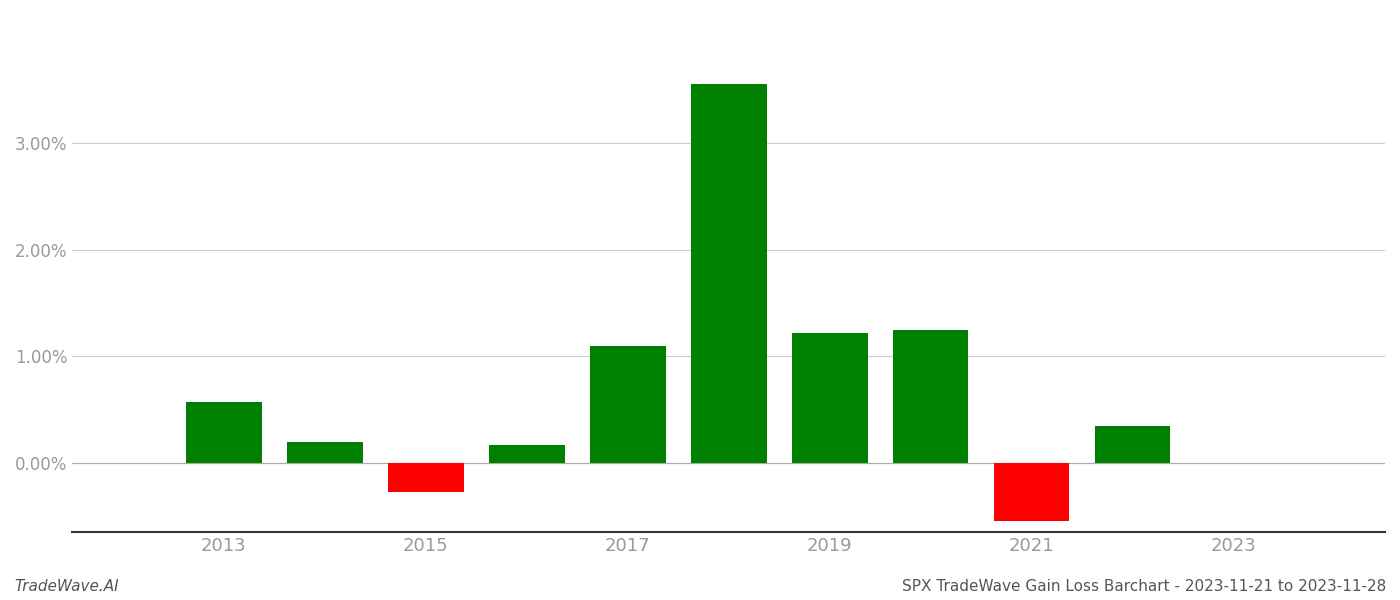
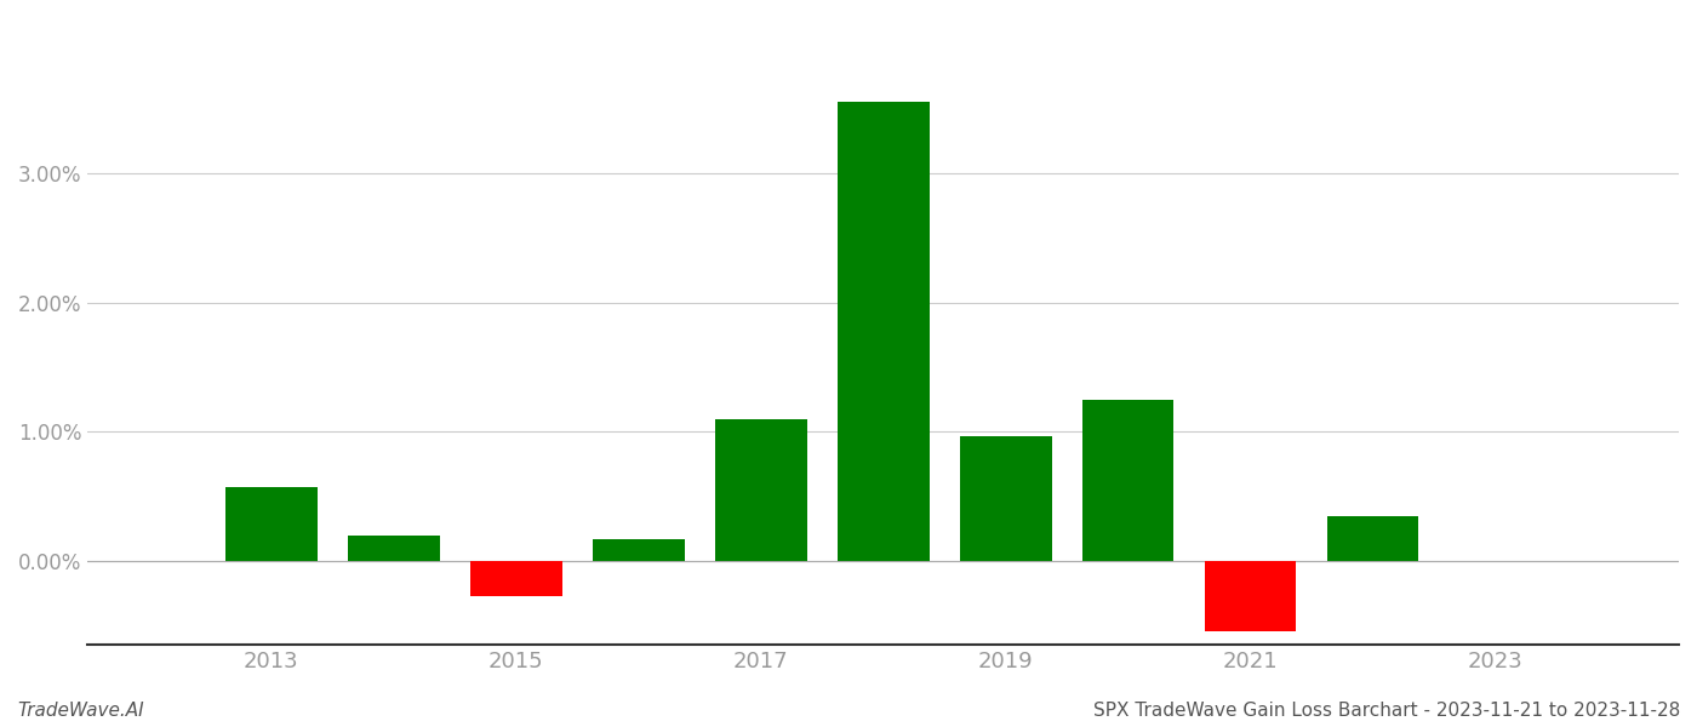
2019: 1.22% -> 0.96%
